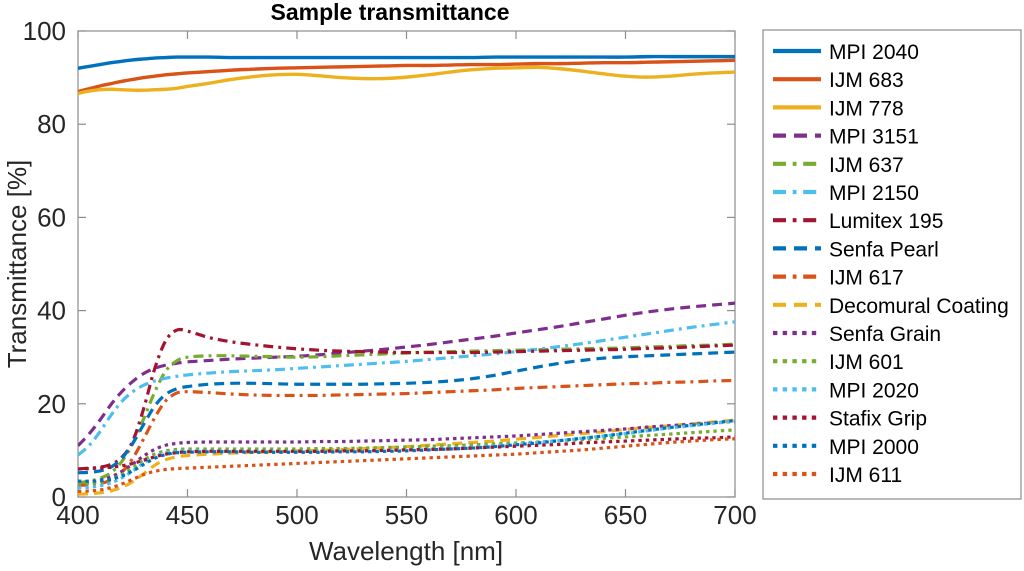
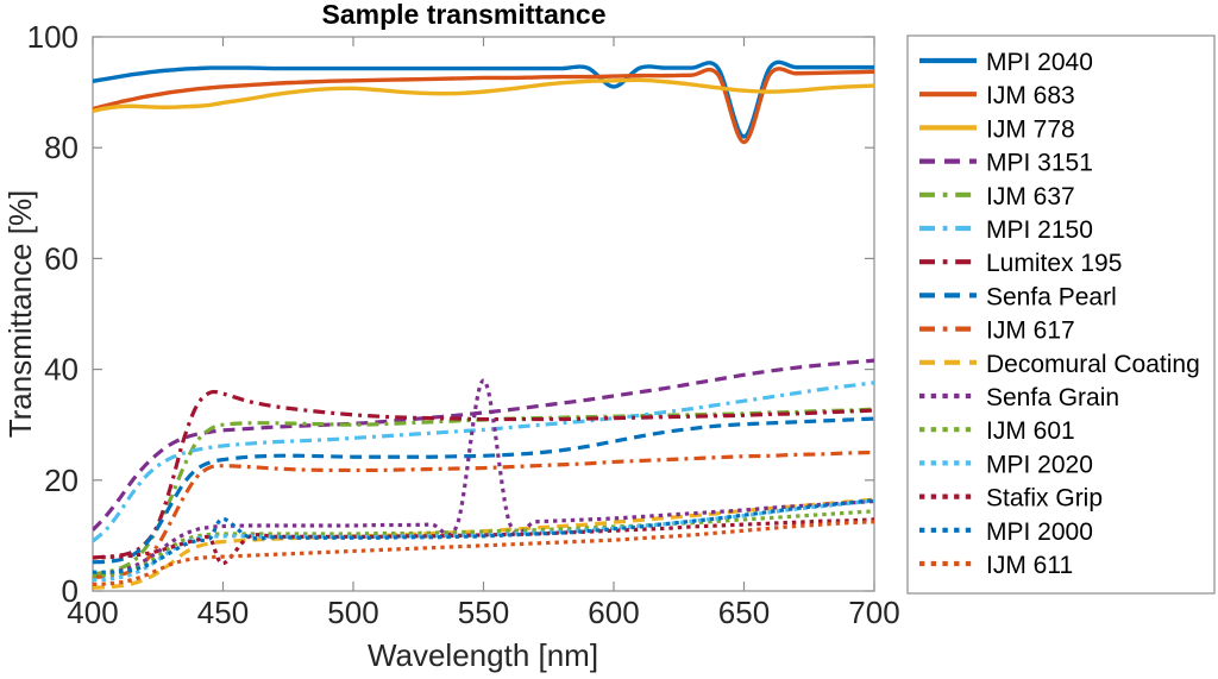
Stafix Grip/450: 10 -> 5
MPI 2000/450: 10 -> 13
Senfa Grain/550: 12 -> 38
MPI 2040/600: 94 -> 91
MPI 2040/650: 94 -> 82
IJM 683/650: 93 -> 81
